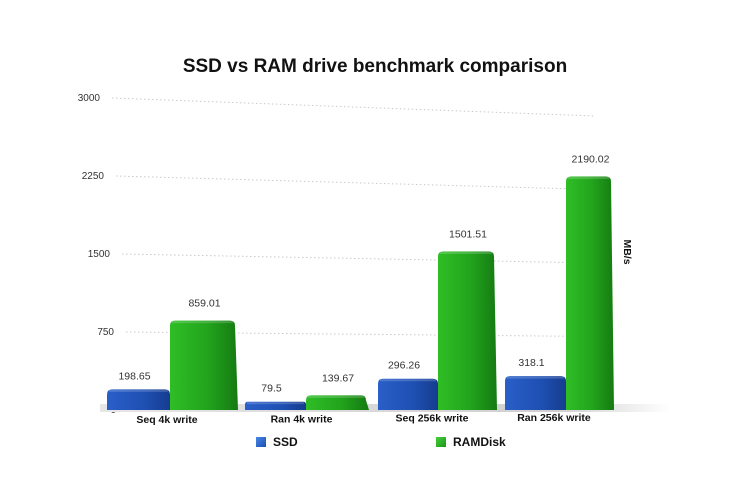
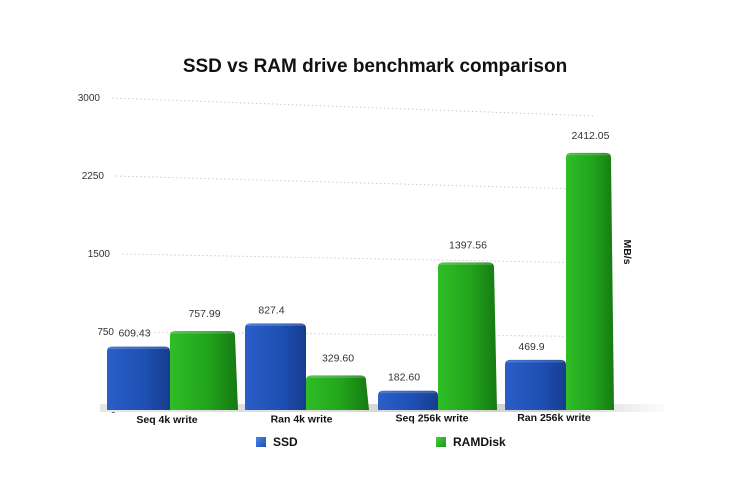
SSD/Seq 4k write: 198.65 -> 609.43
RAMDisk/Seq 4k write: 859.01 -> 757.99
SSD/Ran 4k write: 79.5 -> 827.4
RAMDisk/Ran 4k write: 139.67 -> 329.60
SSD/Seq 256k write: 296.26 -> 182.60
RAMDisk/Seq 256k write: 1501.51 -> 1397.56
SSD/Ran 256k write: 318.1 -> 469.9
RAMDisk/Ran 256k write: 2190.02 -> 2412.05
